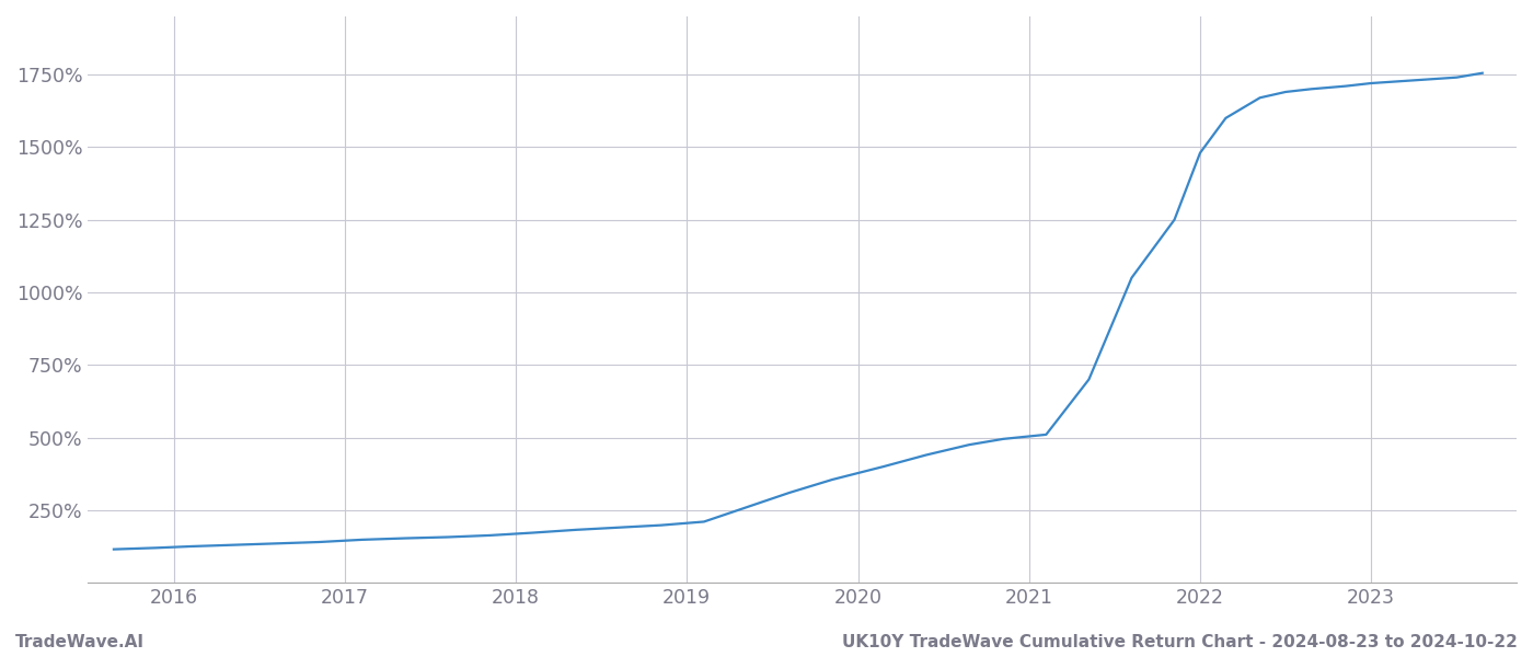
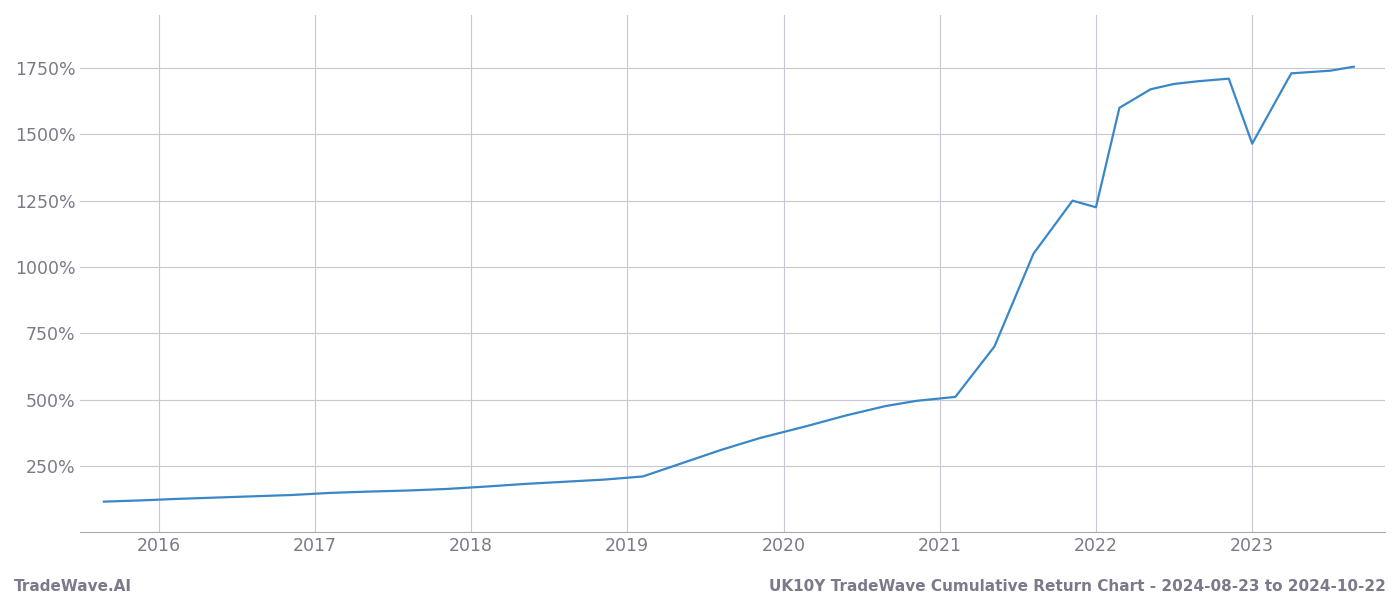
2022: 1480% -> 1225%
2023: 1720% -> 1465%
